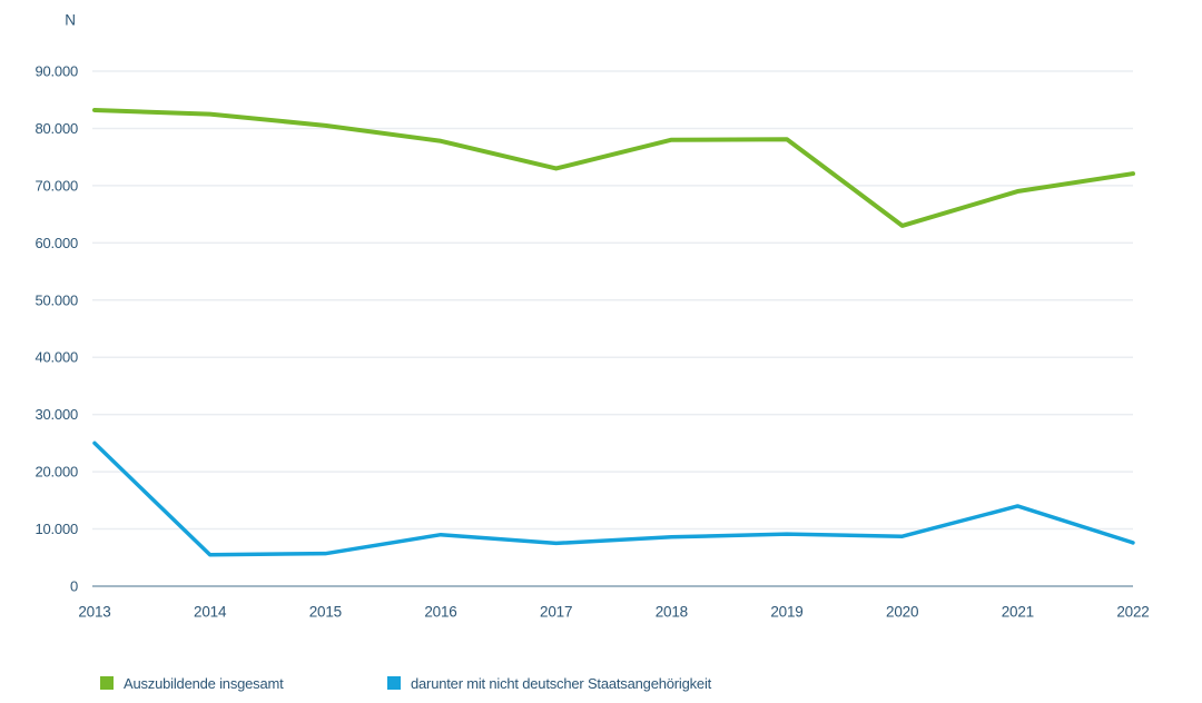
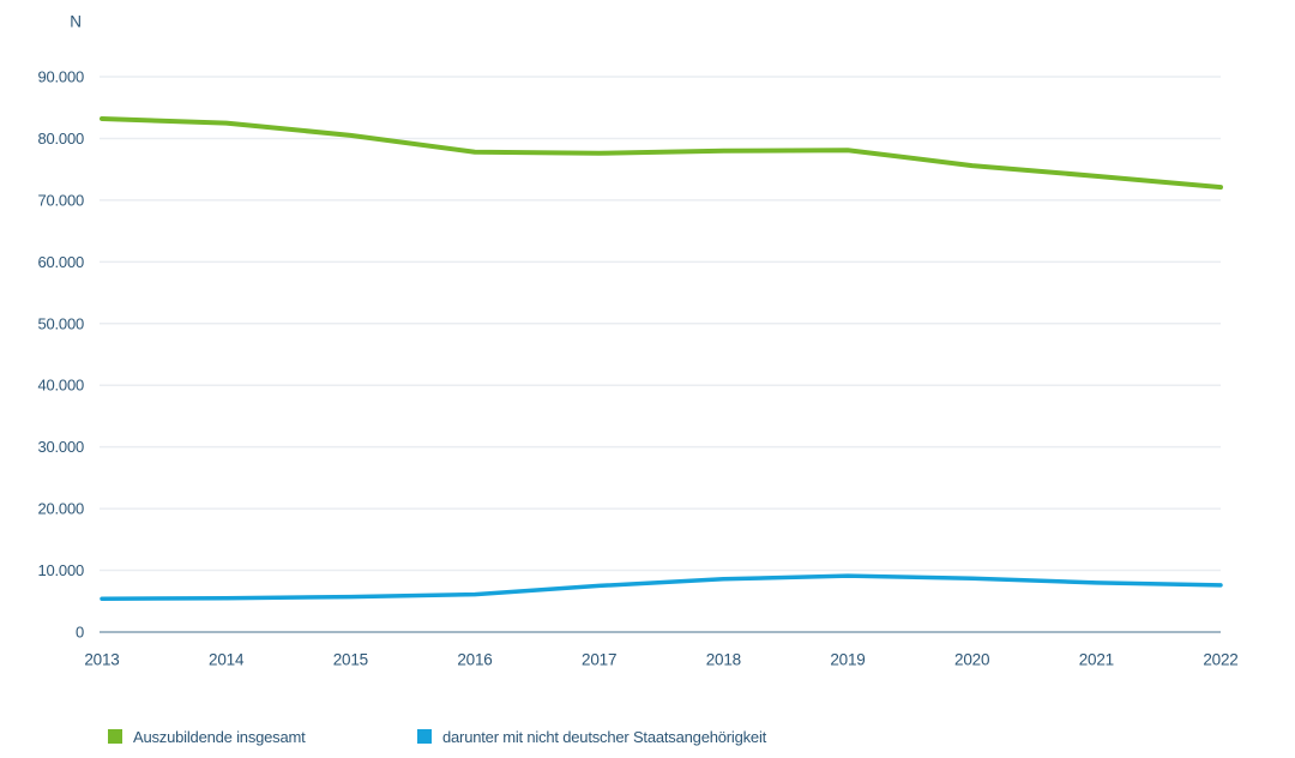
darunter mit nicht deutscher Staatsangehörigkeit/2013: 25000 -> 5000
darunter mit nicht deutscher Staatsangehörigkeit/2016: 9000 -> 6000
Auszubildende insgesamt/2017: 73000 -> 78000
Auszubildende insgesamt/2020: 63000 -> 76000
Auszubildende insgesamt/2021: 69000 -> 74000
darunter mit nicht deutscher Staatsangehörigkeit/2021: 14000 -> 8000
